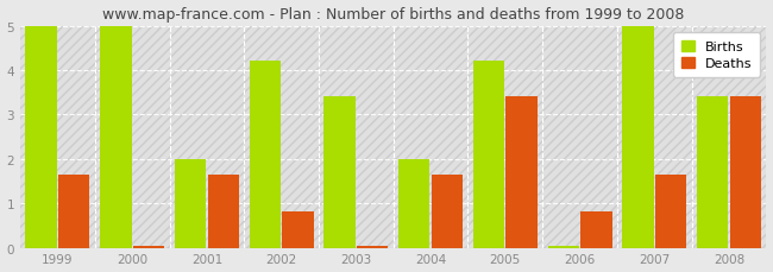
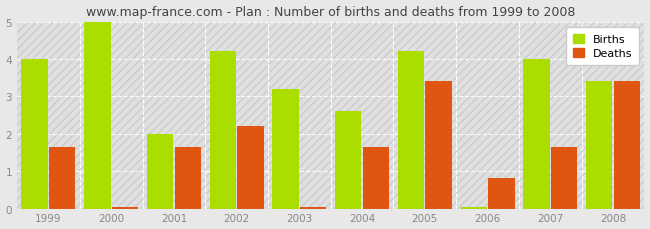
Births/1999: 5.00 -> 4.00
Deaths/2002: 0.82 -> 2.20
Births/2003: 3.40 -> 3.20
Births/2004: 2.00 -> 2.60
Births/2007: 5.00 -> 4.00
